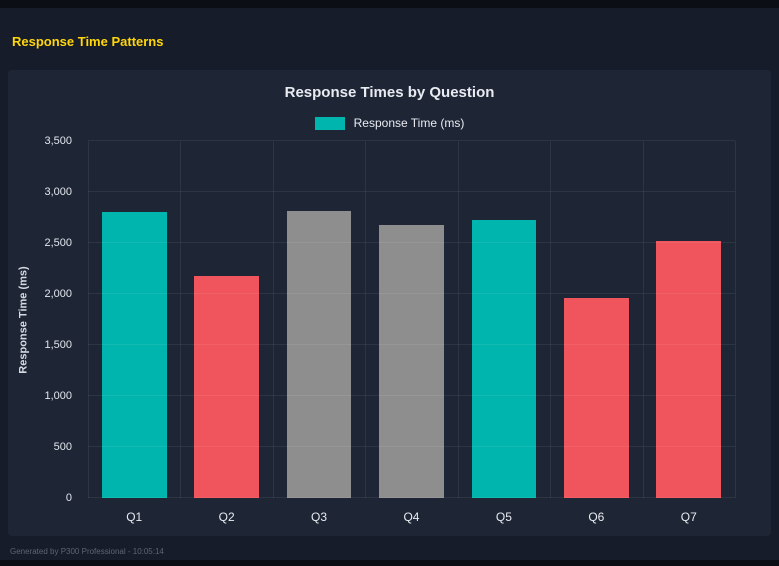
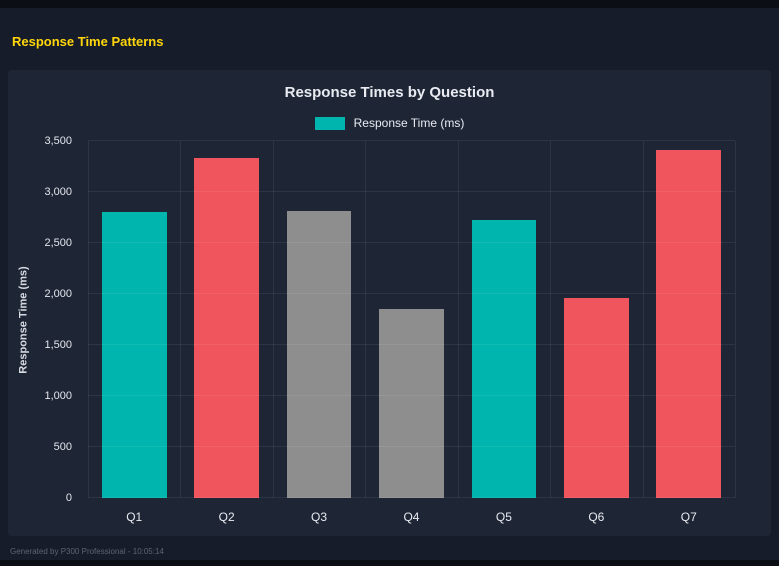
Q2: 2180 -> 3330
Q4: 2680 -> 1850
Q7: 2520 -> 3410
